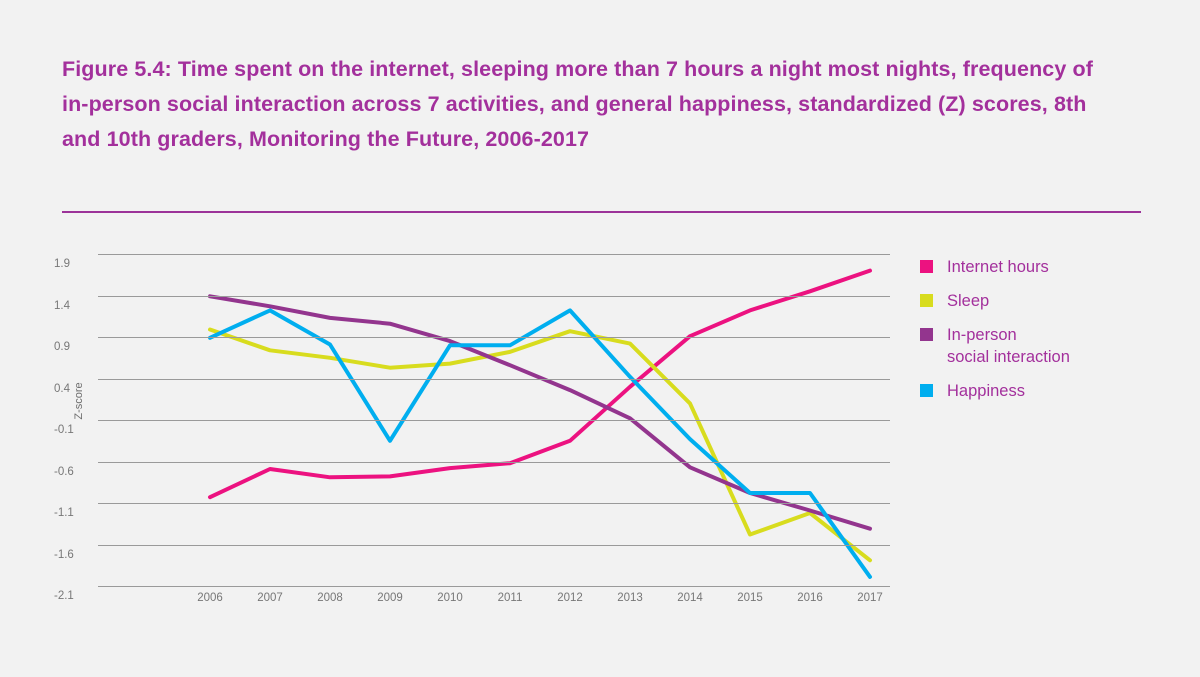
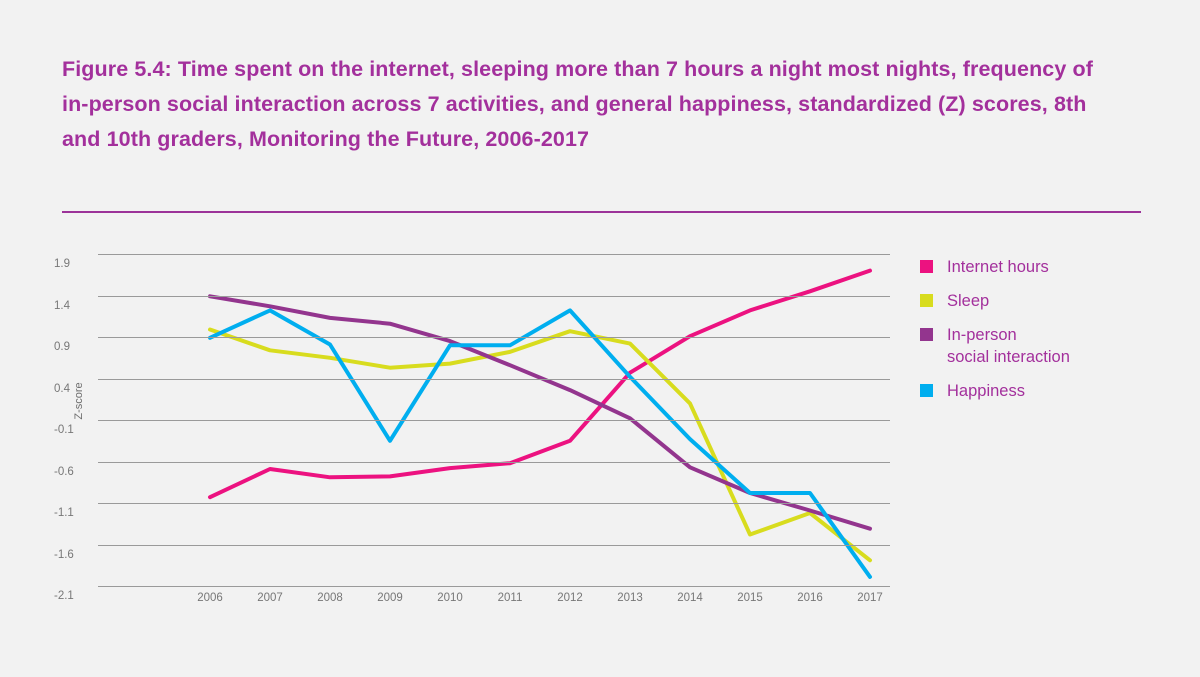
Internet hours/2013: 0.3 -> 0.5
